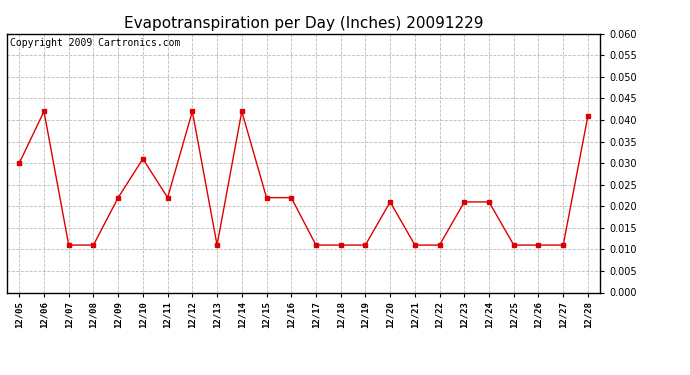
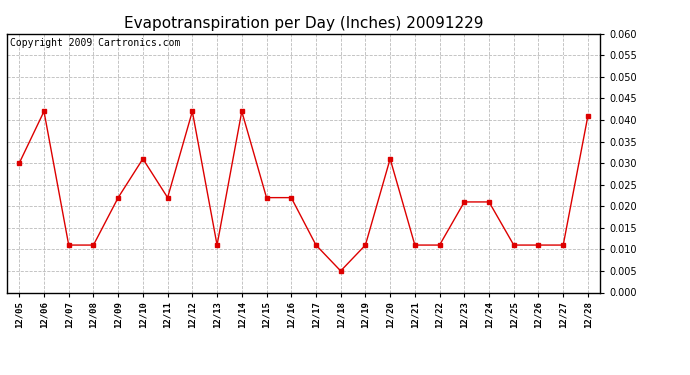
12/18: 0.011 -> 0.005
12/20: 0.021 -> 0.031
